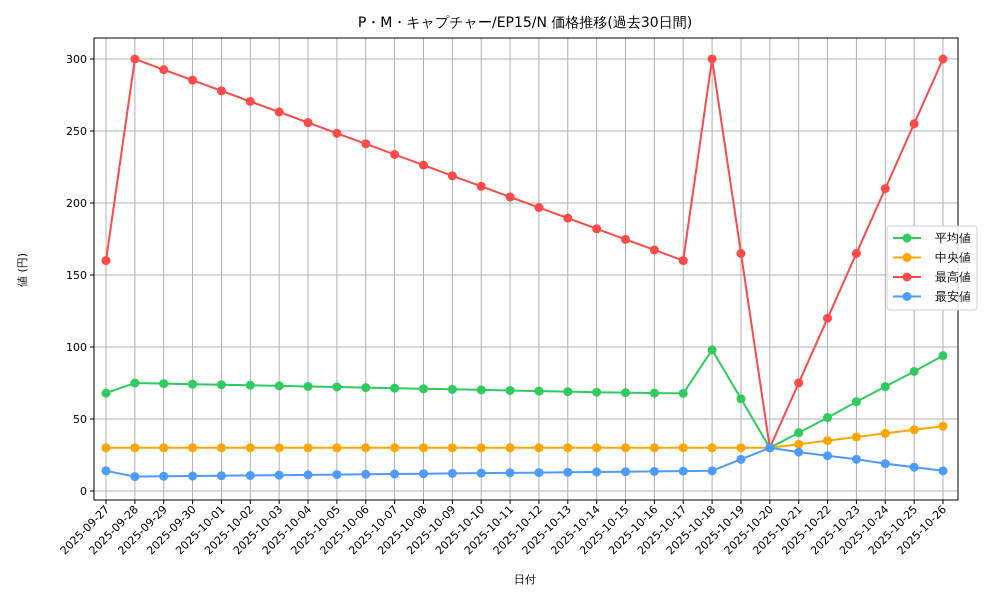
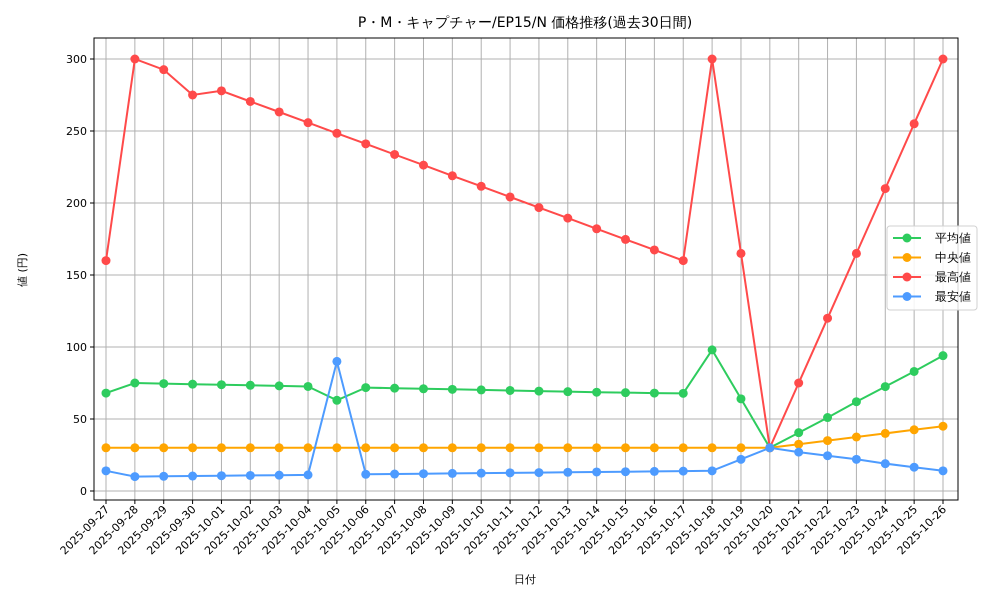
最高値/2025-09-30: 285 -> 275
平均値/2025-10-05: 72 -> 63
最安値/2025-10-05: 11 -> 90
